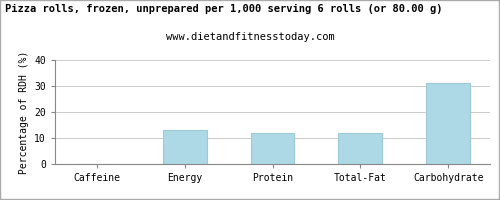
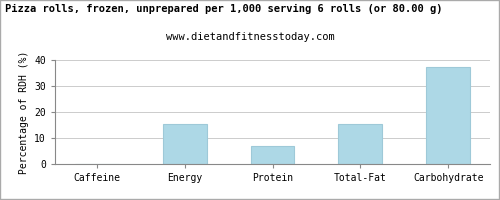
Energy: 13.2 -> 15.5
Protein: 12.1 -> 7.0
Total-Fat: 12.1 -> 15.5
Carbohydrate: 31.0 -> 37.5
